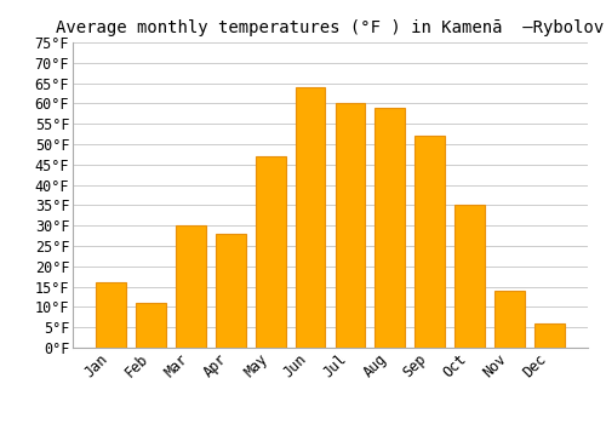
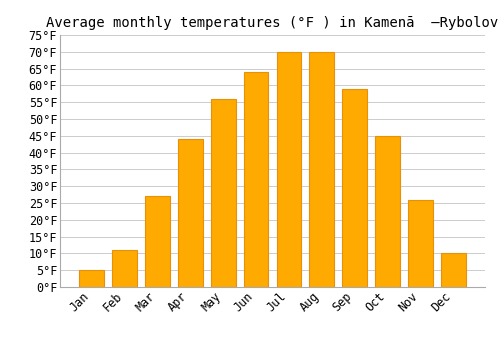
Jan: 16°F -> 5°F
Mar: 30°F -> 27°F
Apr: 28°F -> 44°F
May: 47°F -> 56°F
Jul: 60°F -> 70°F
Aug: 59°F -> 70°F
Sep: 52°F -> 59°F
Oct: 35°F -> 45°F
Nov: 14°F -> 26°F
Dec: 6°F -> 10°F
